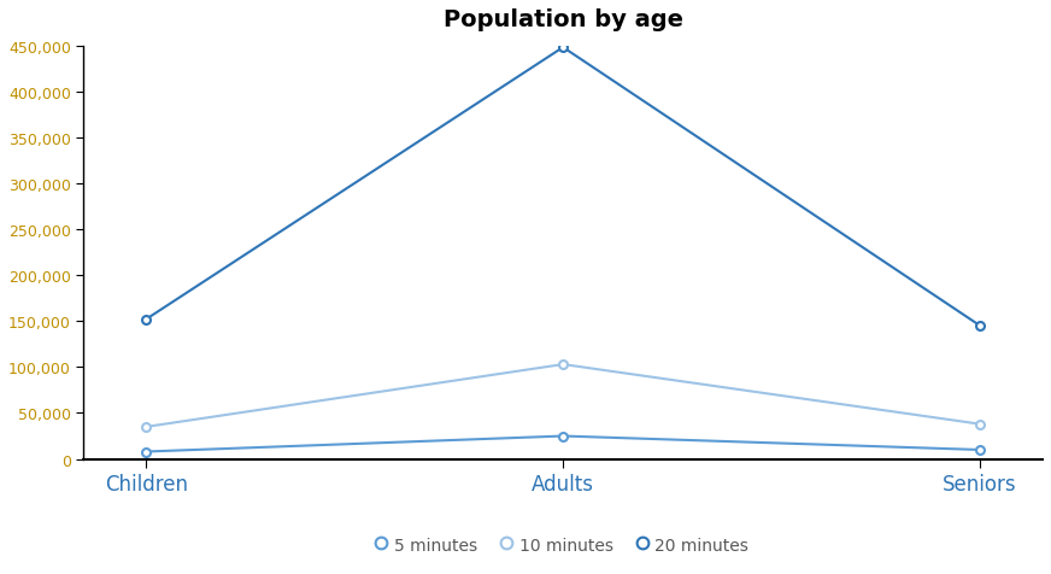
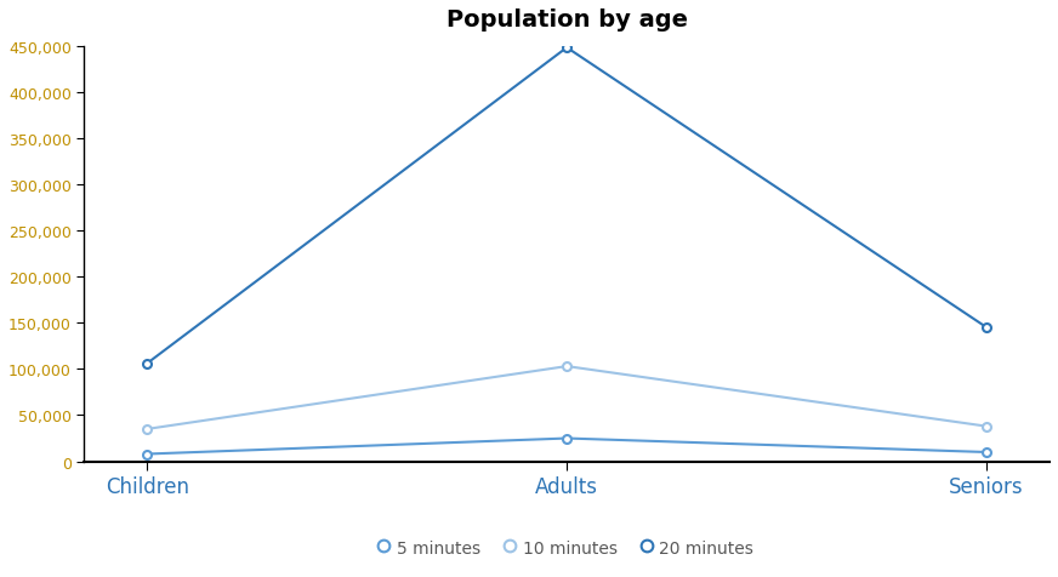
20 minutes/Children: 152,000 -> 106,000
